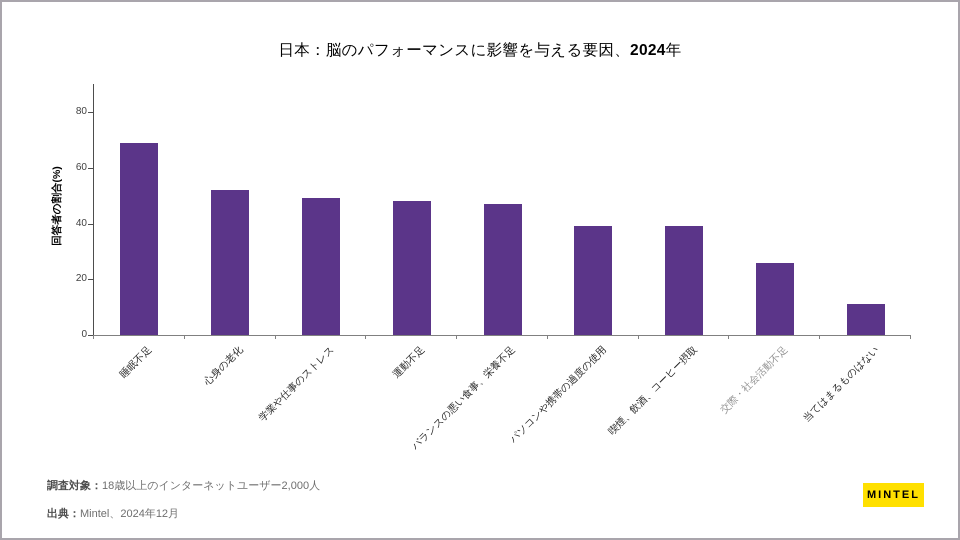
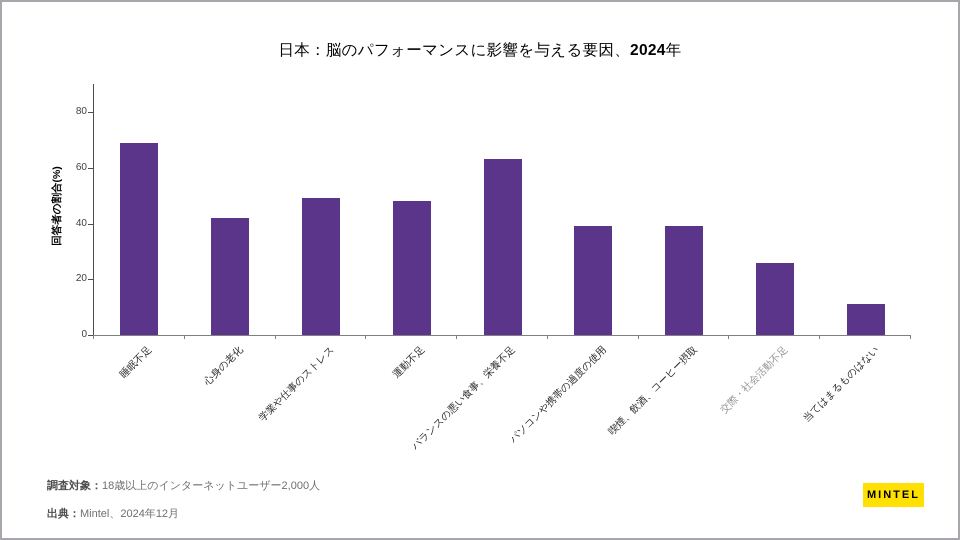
心身の老化: 52 -> 42
バランスの悪い食事、栄養不足: 47 -> 63
